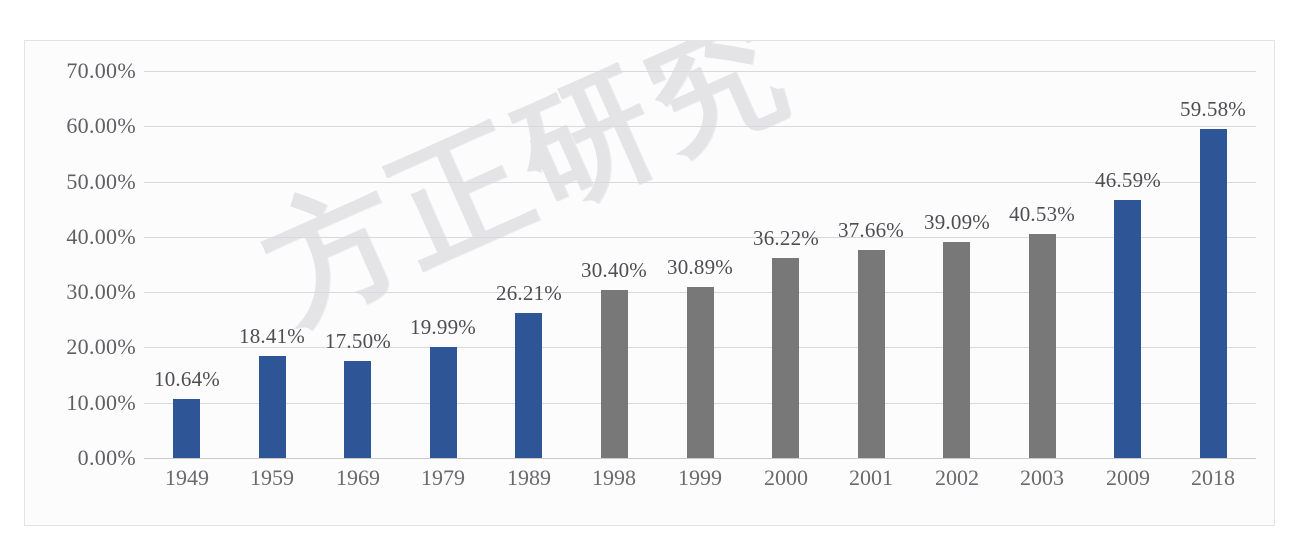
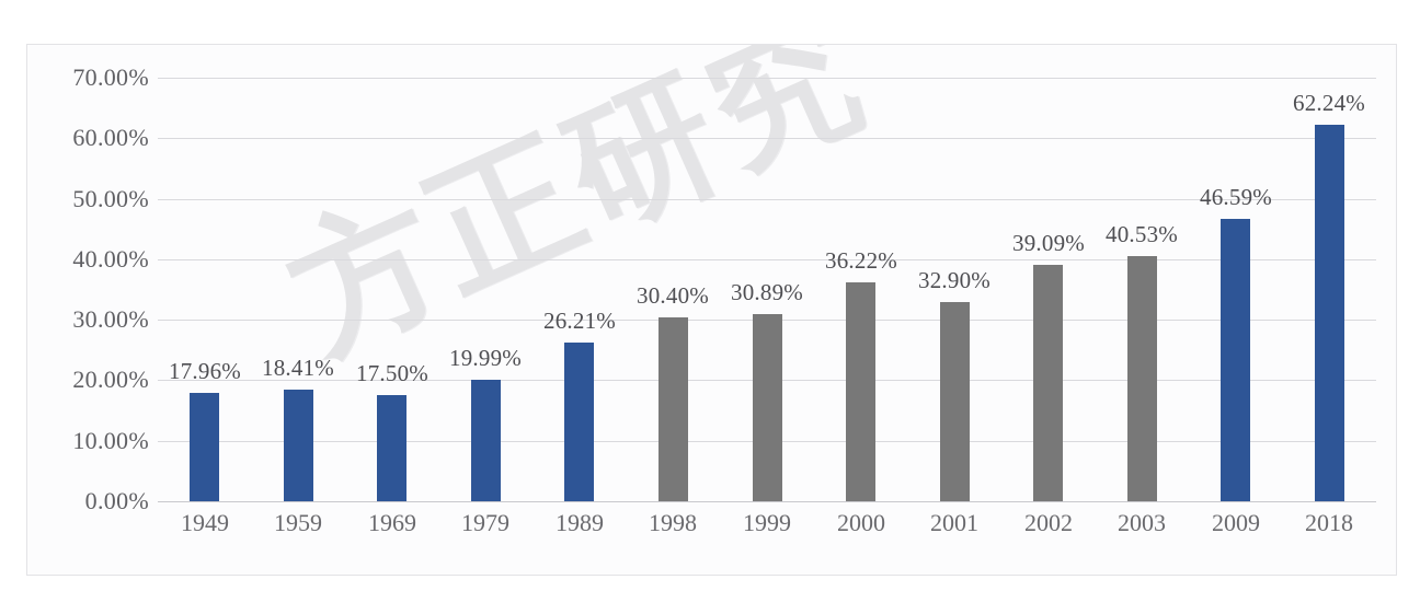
1949: 10.64% -> 17.96%
2001: 37.66% -> 32.90%
2018: 59.58% -> 62.24%
